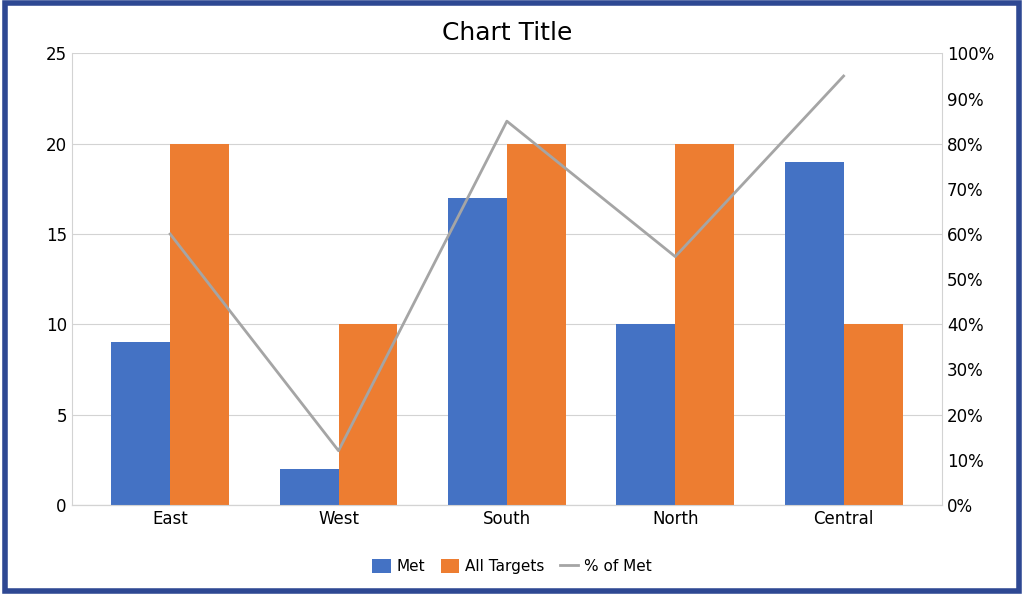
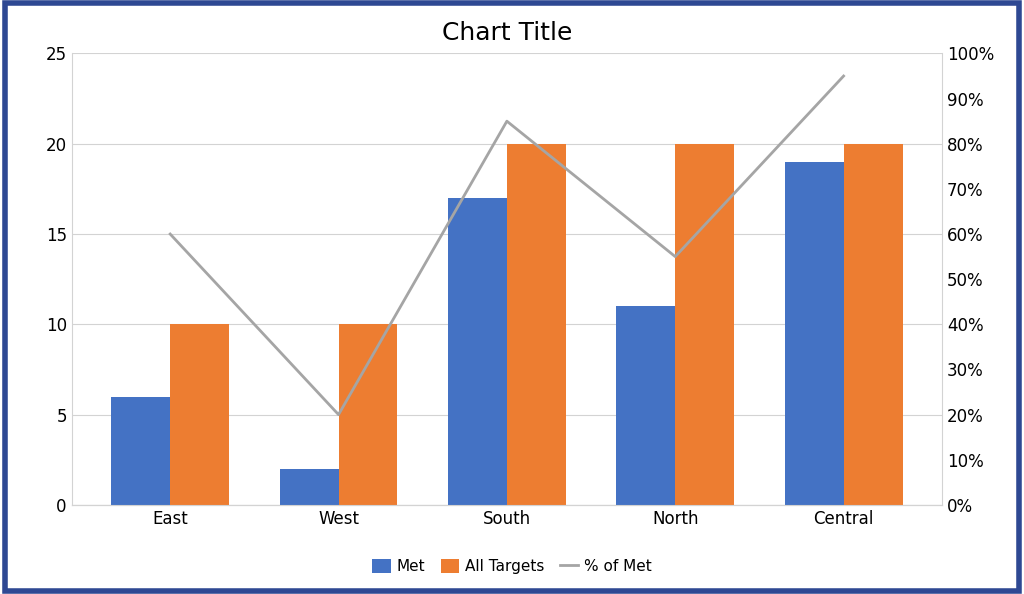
Met/East: 9 -> 6
All Targets/East: 20 -> 10
% of Met/West: 12% -> 20%
Met/North: 10 -> 11
All Targets/Central: 10 -> 20
